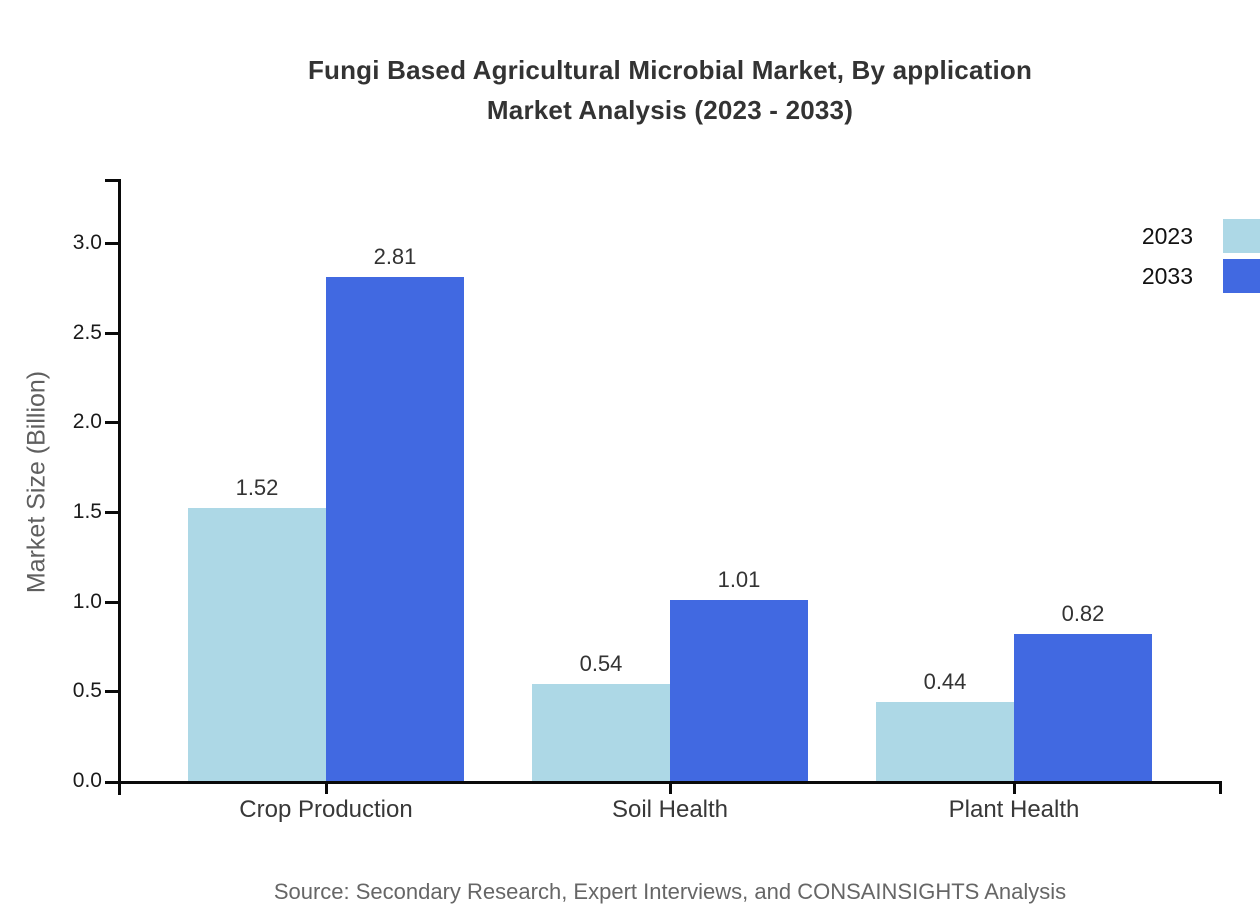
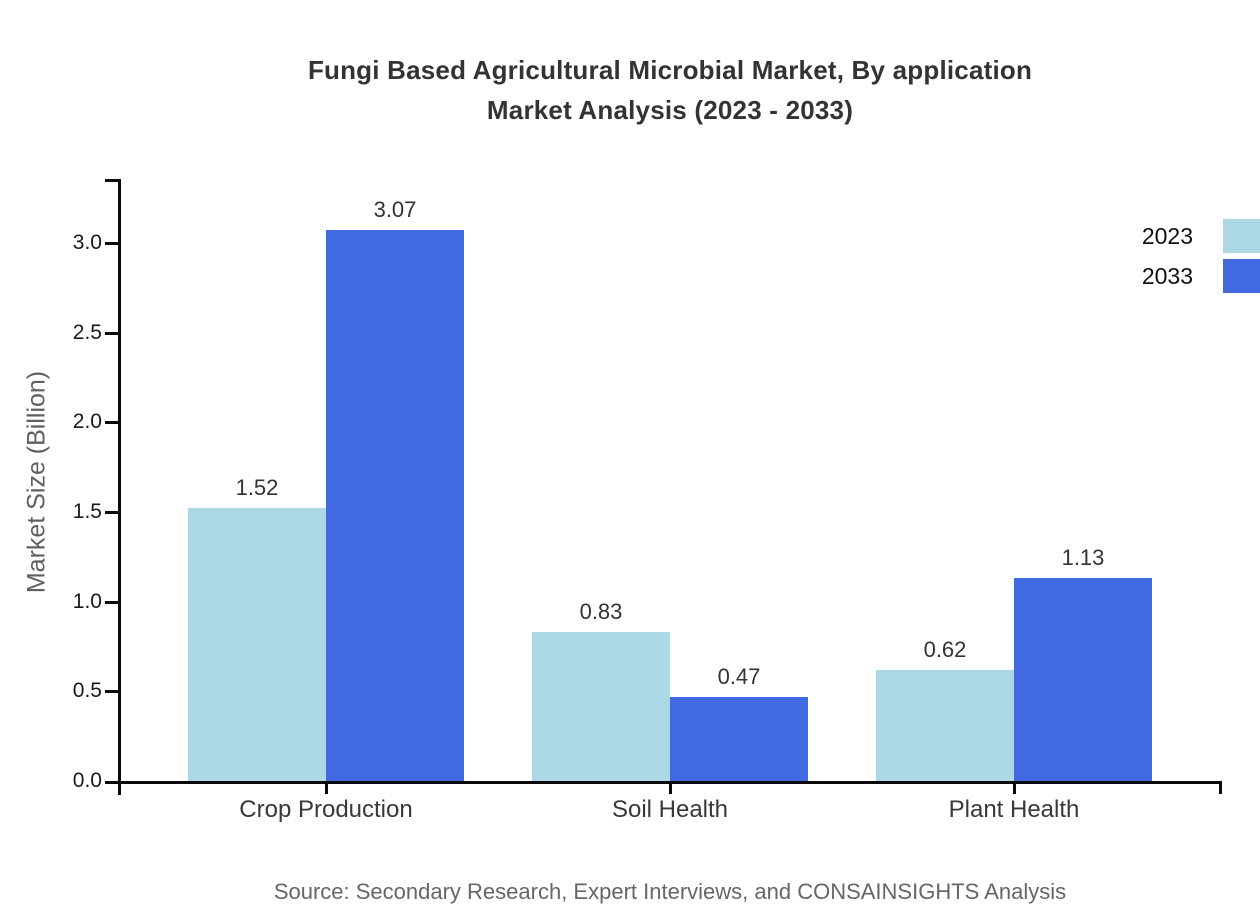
2033/Crop Production: 2.81 -> 3.07
2023/Soil Health: 0.54 -> 0.83
2033/Soil Health: 1.01 -> 0.47
2023/Plant Health: 0.44 -> 0.62
2033/Plant Health: 0.82 -> 1.13
